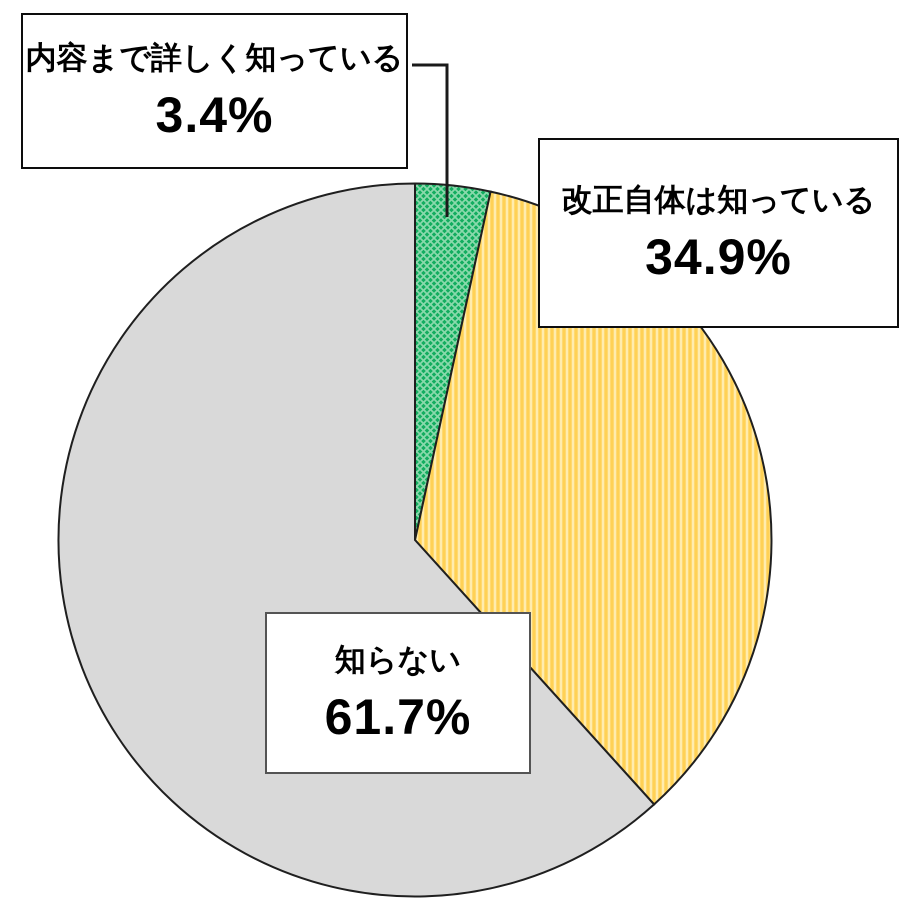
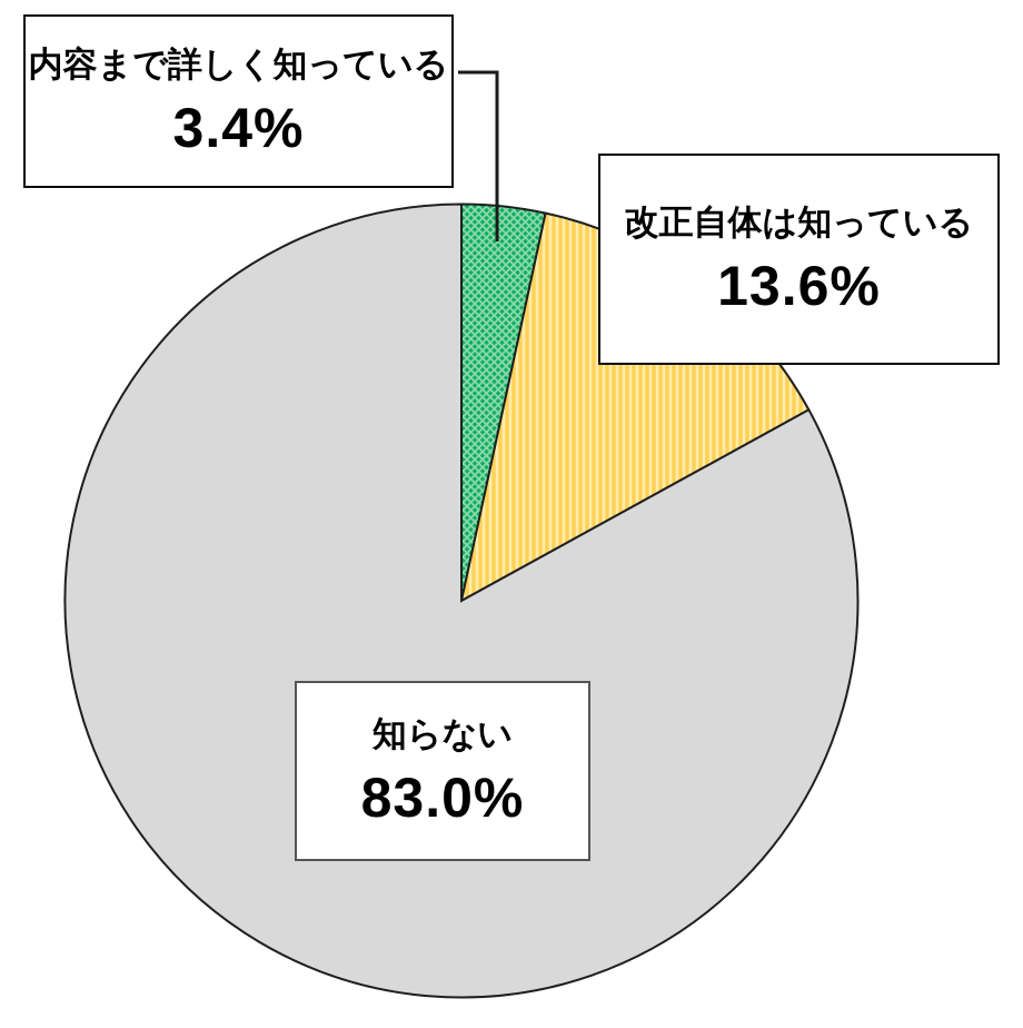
改正自体は知っている: 34.9% -> 13.6%
知らない: 61.7% -> 83.0%
